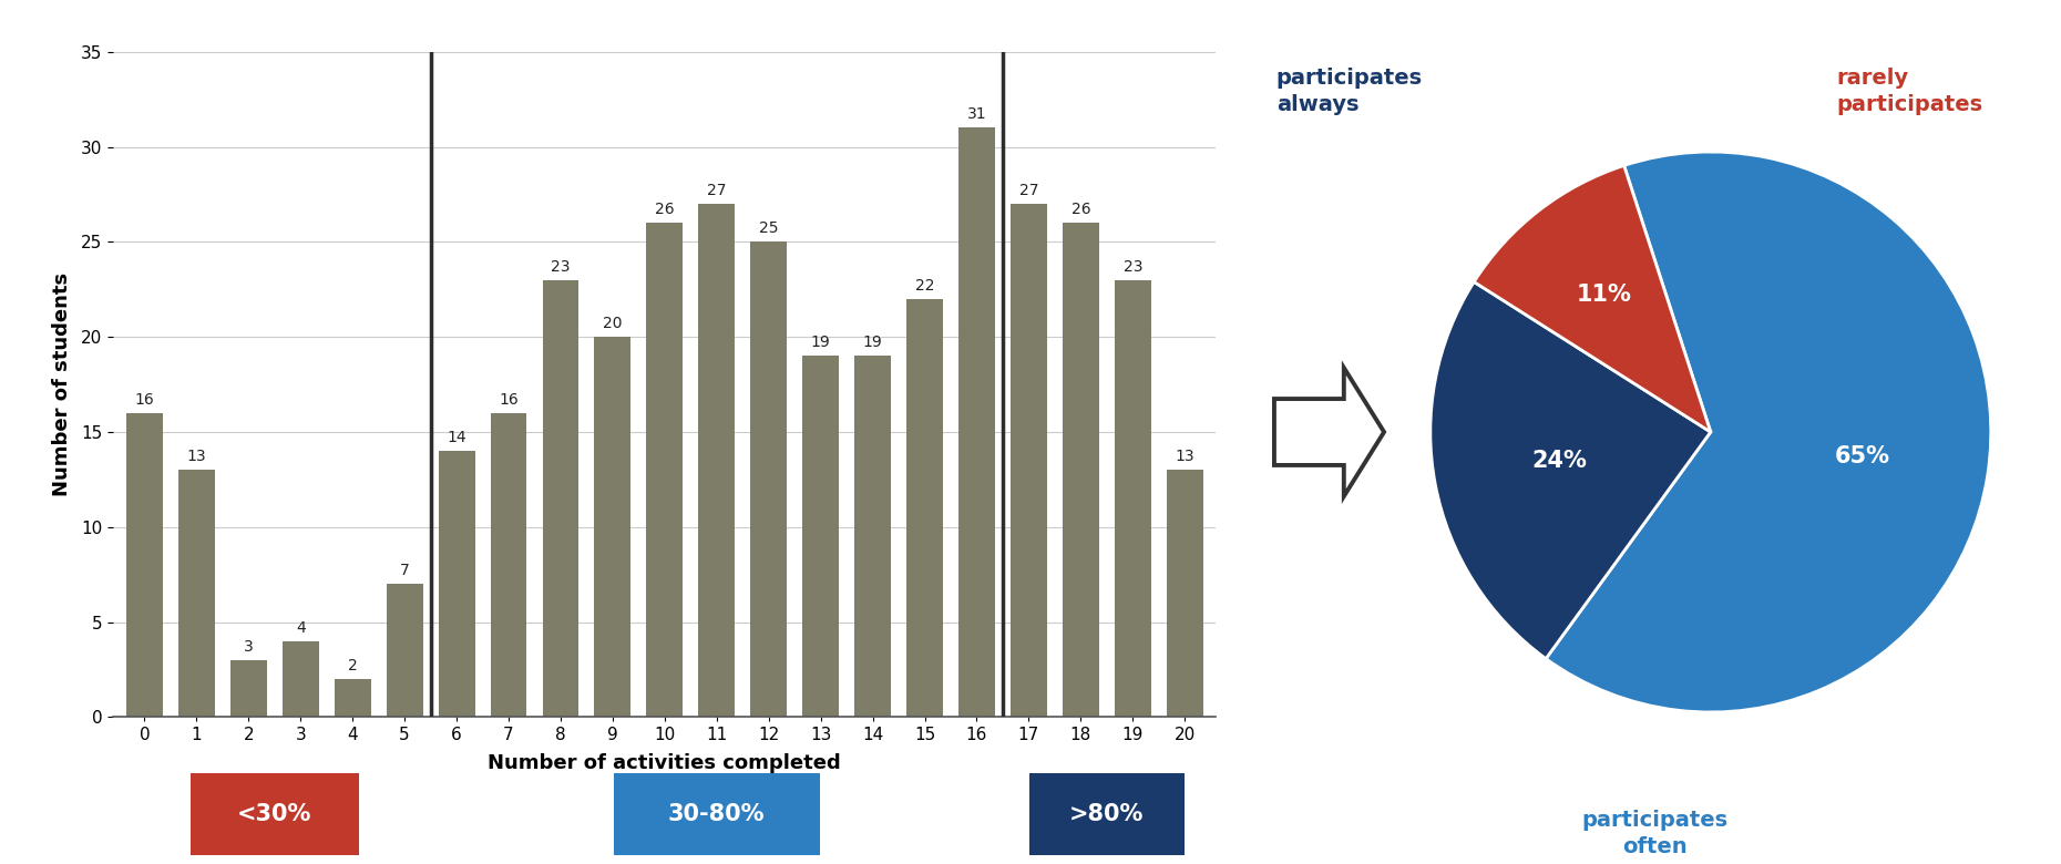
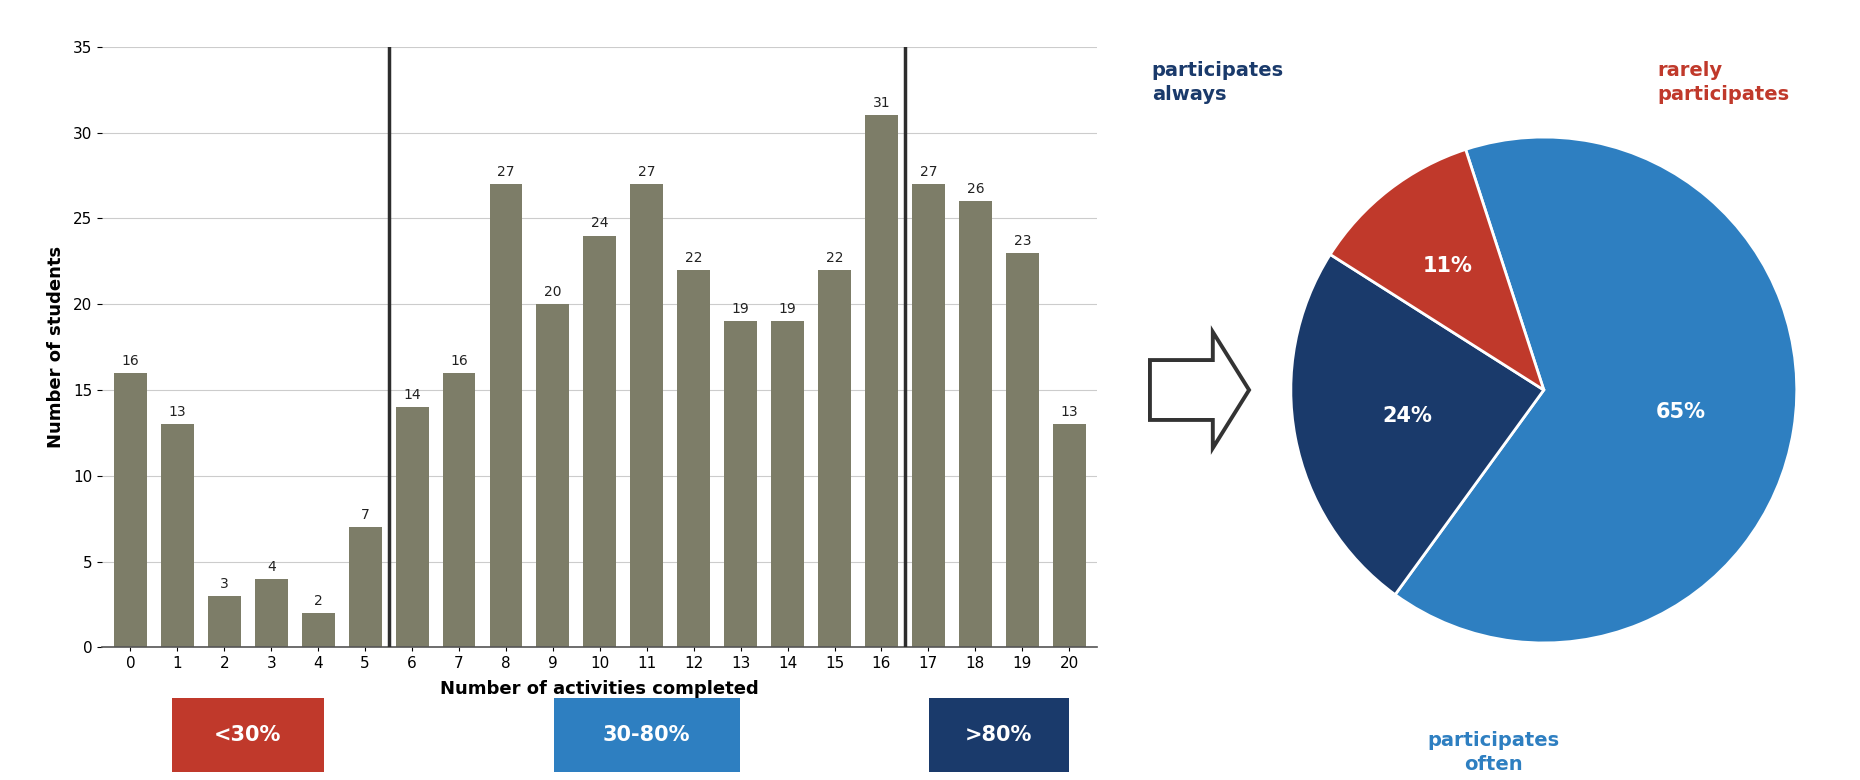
8: 23 -> 27
10: 26 -> 24
12: 25 -> 22
